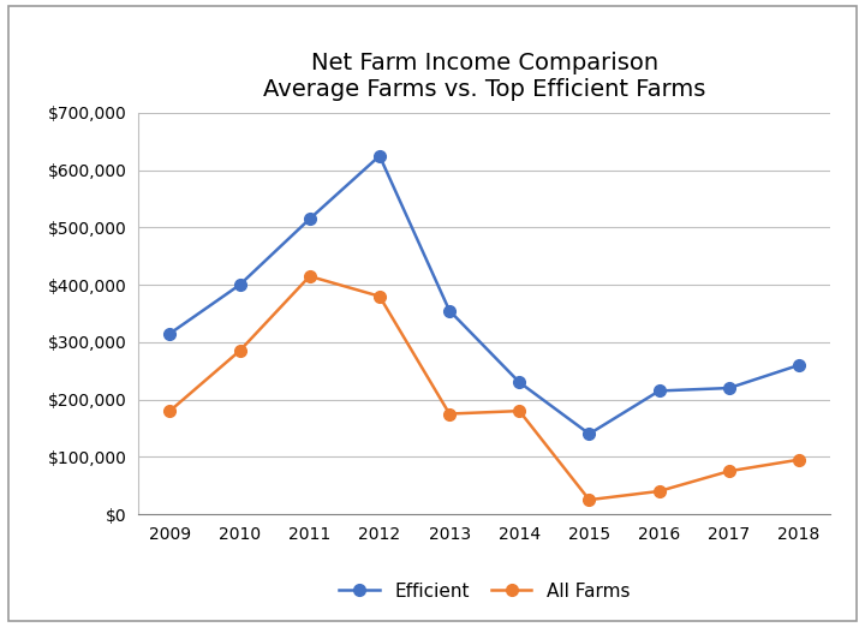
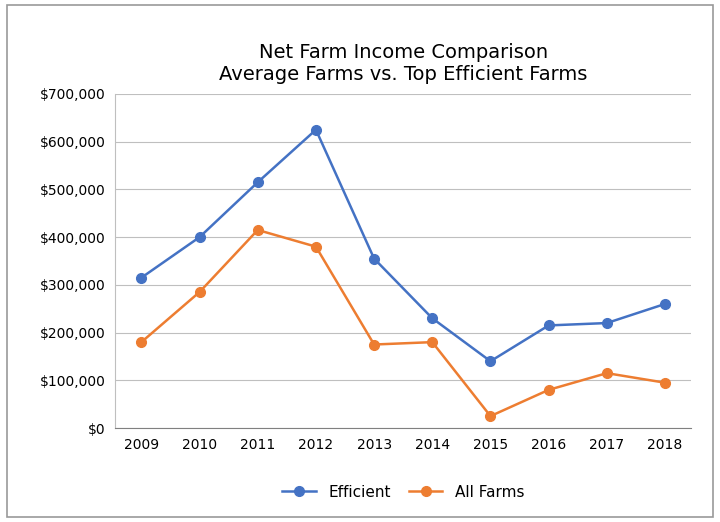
All Farms/2016: $40,000 -> $80,000
All Farms/2017: $75,000 -> $115,000
